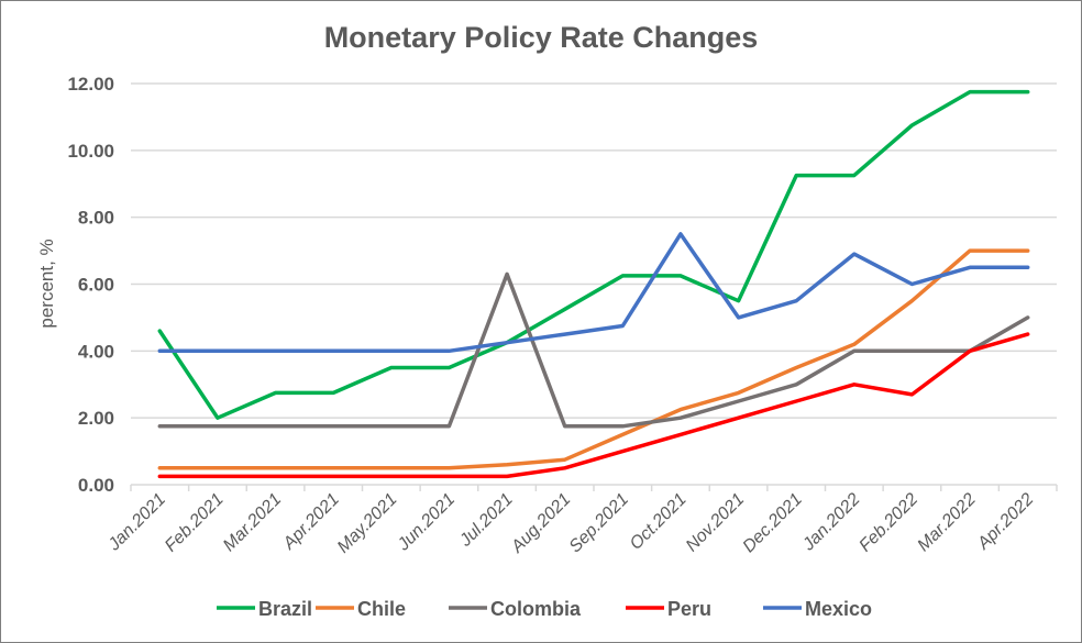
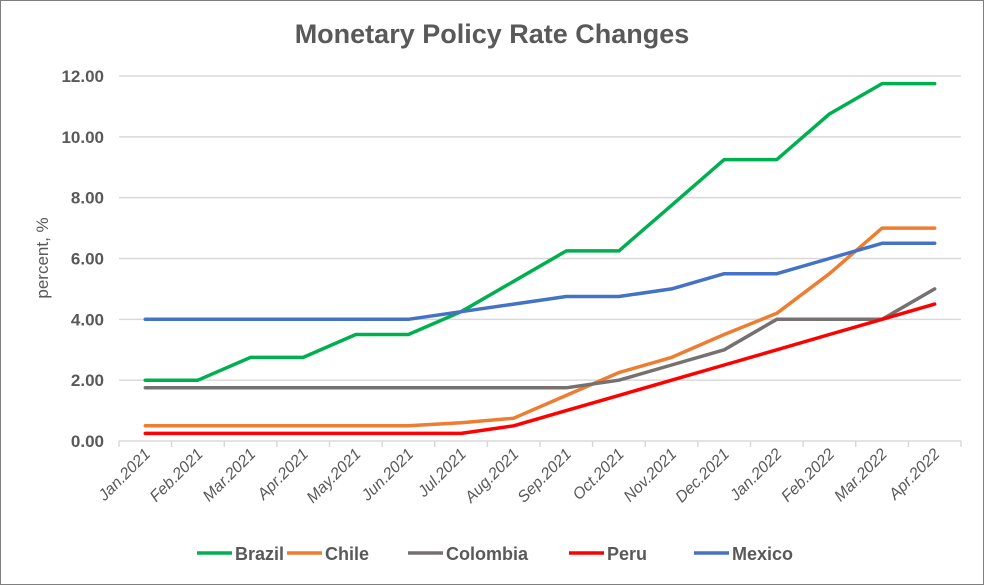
Brazil/Jan.2021: 4.6 -> 2.0
Colombia/Jul.2021: 6.3 -> 1.8
Mexico/Oct.2021: 7.5 -> 4.8
Brazil/Nov.2021: 5.5 -> 7.8
Mexico/Jan.2022: 6.9 -> 5.5
Peru/Feb.2022: 2.7 -> 3.5
